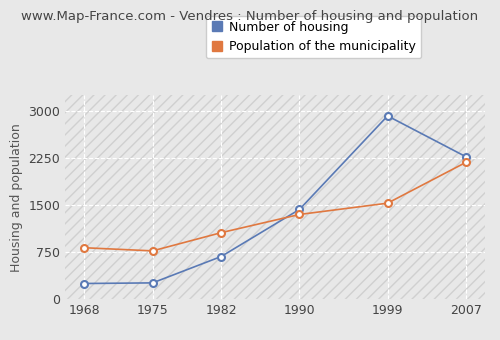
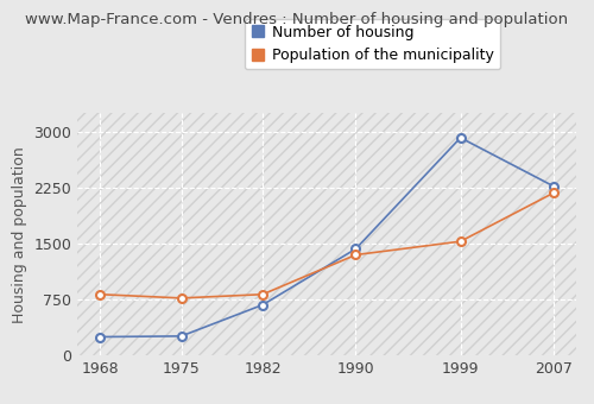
Population of the municipality/1982: 1060 -> 820
